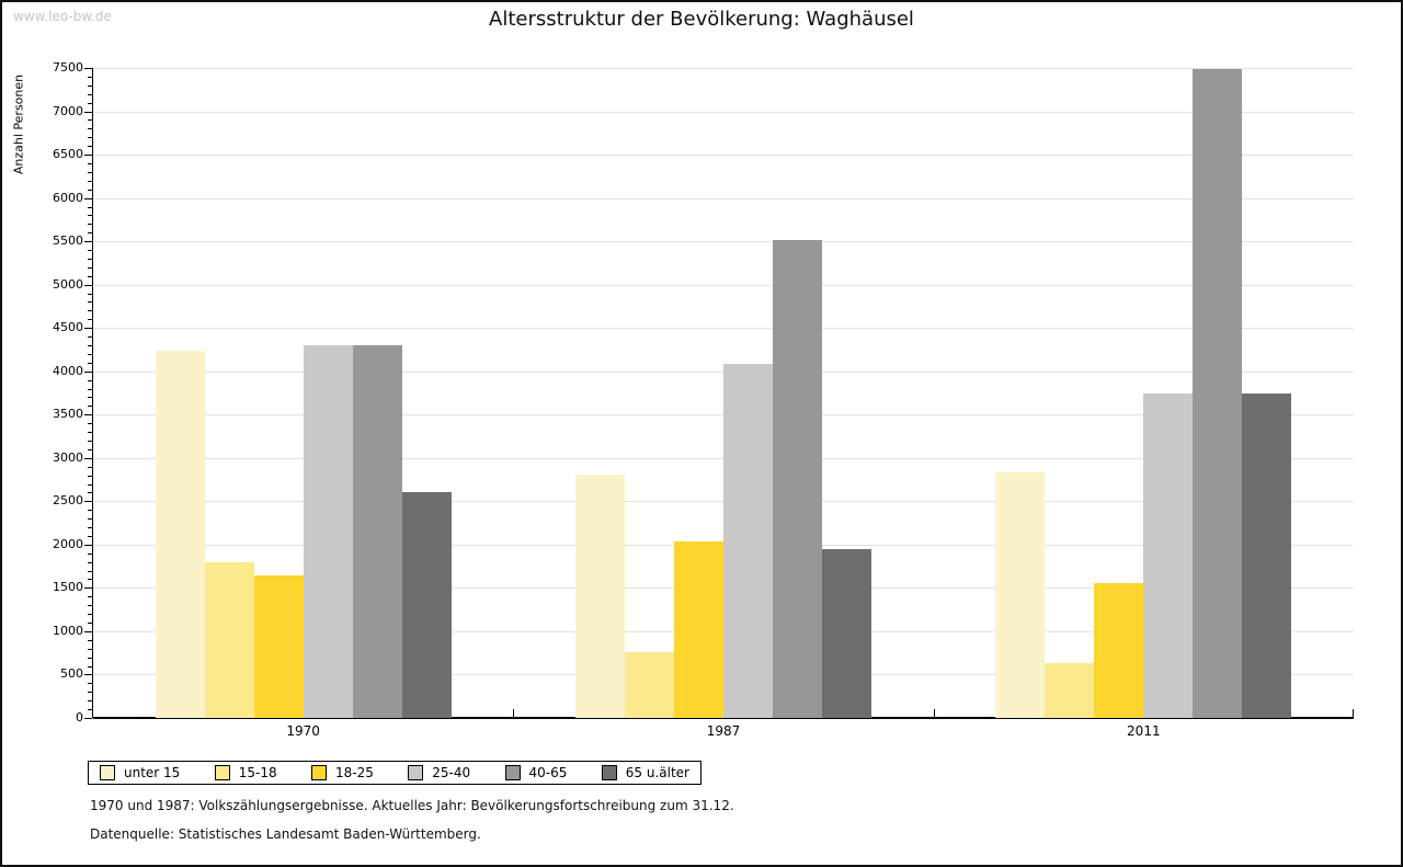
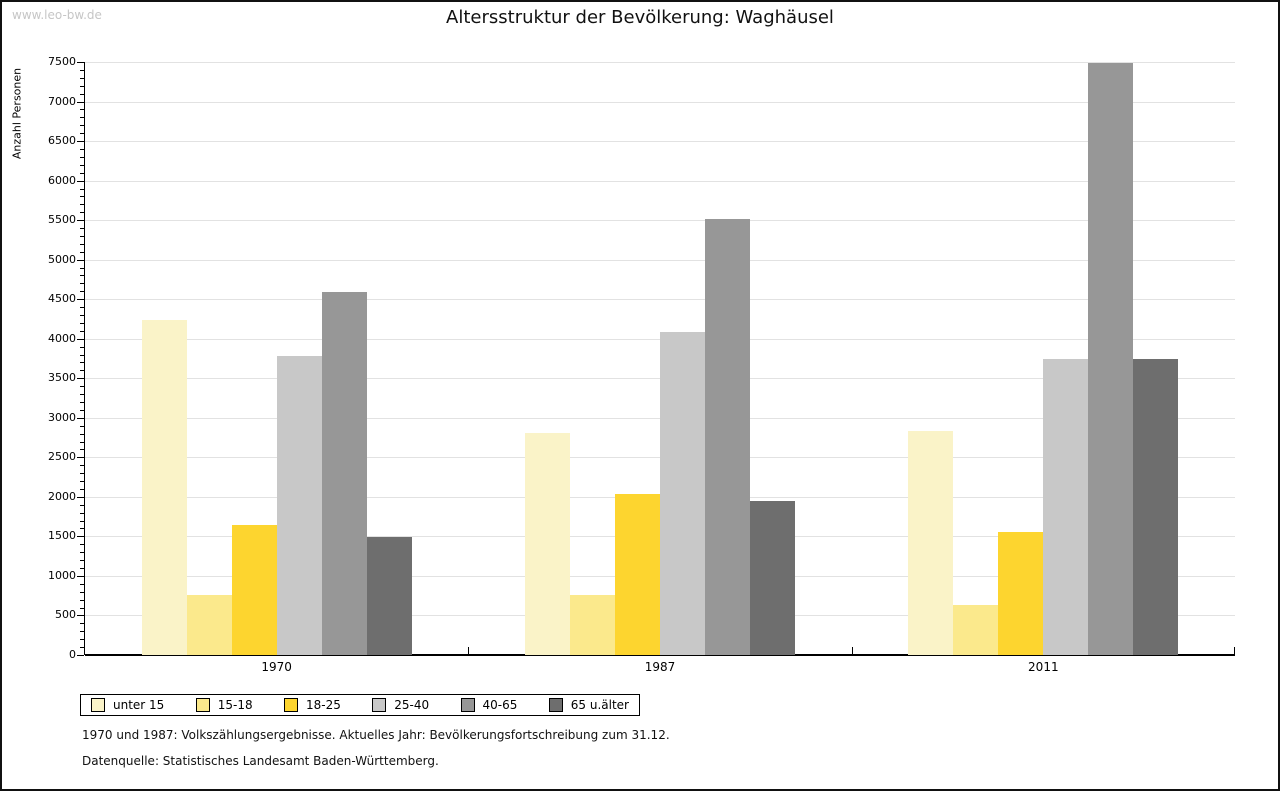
15-18/1970: 1800 -> 800
25-40/1970: 4300 -> 3800
40-65/1970: 4300 -> 4600
65 u.älter/1970: 2600 -> 1500
